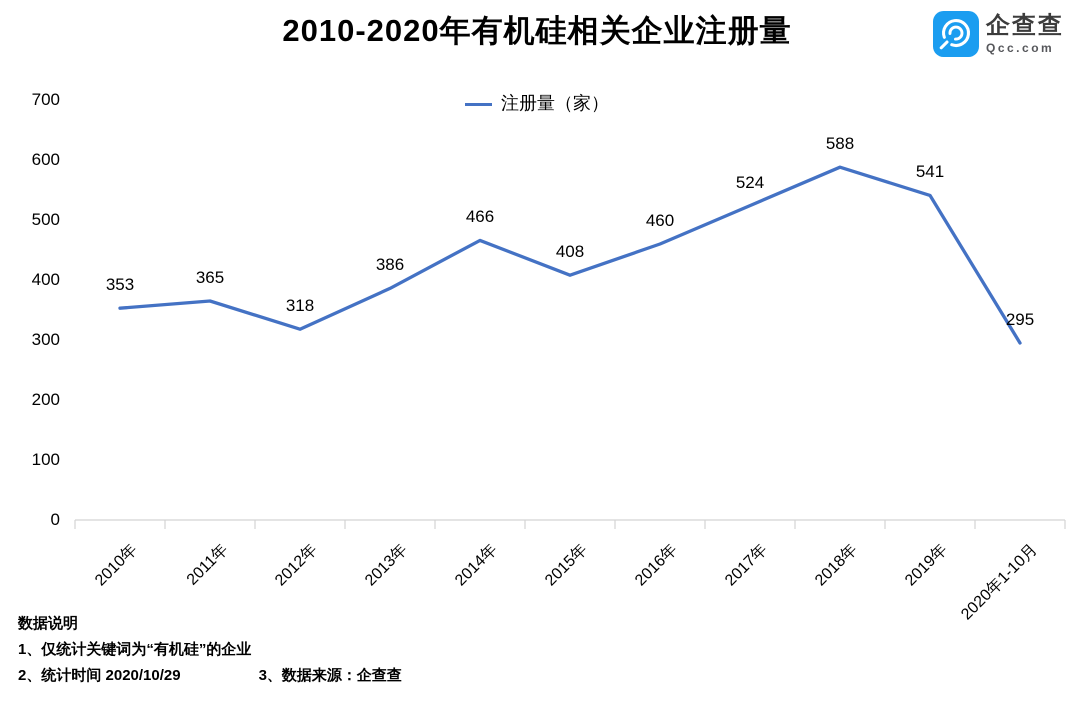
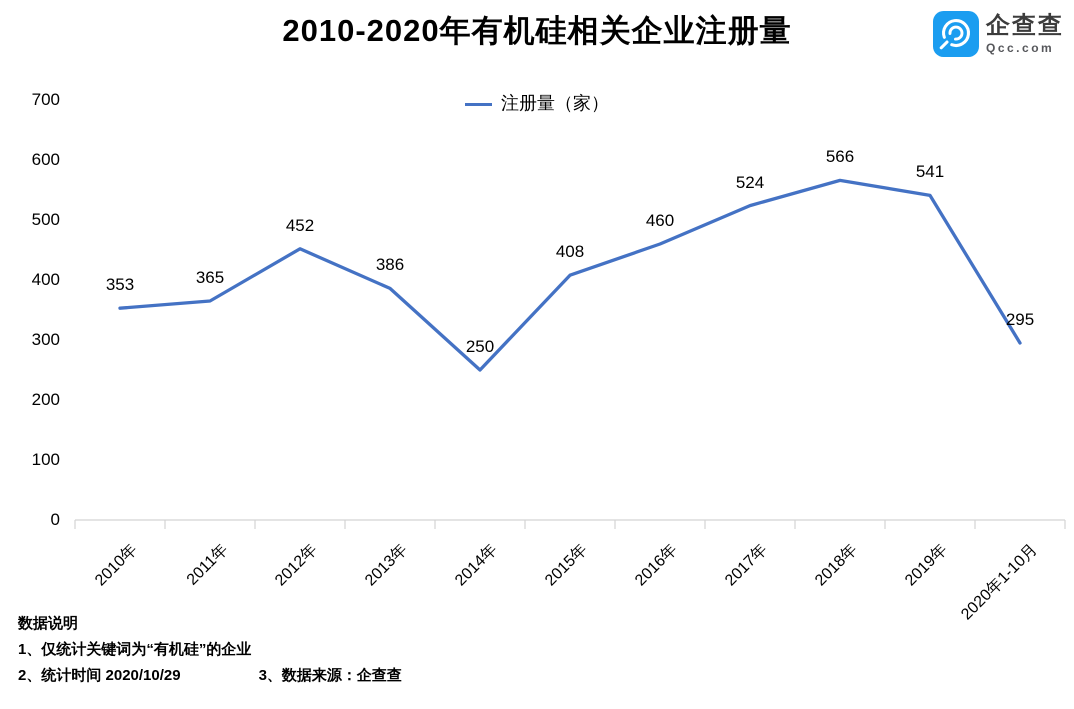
2012年: 318 -> 452
2014年: 466 -> 250
2018年: 588 -> 566
